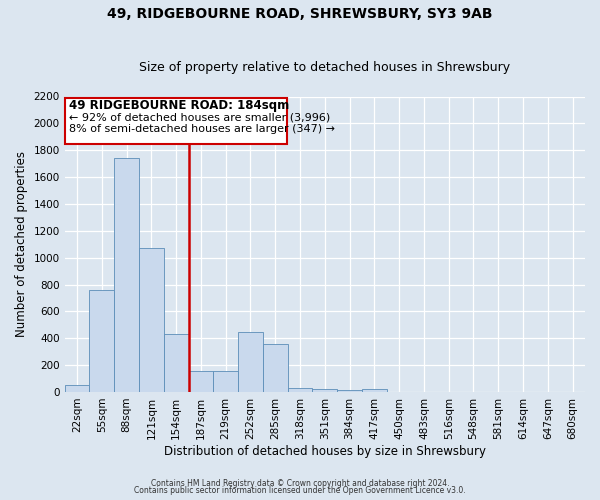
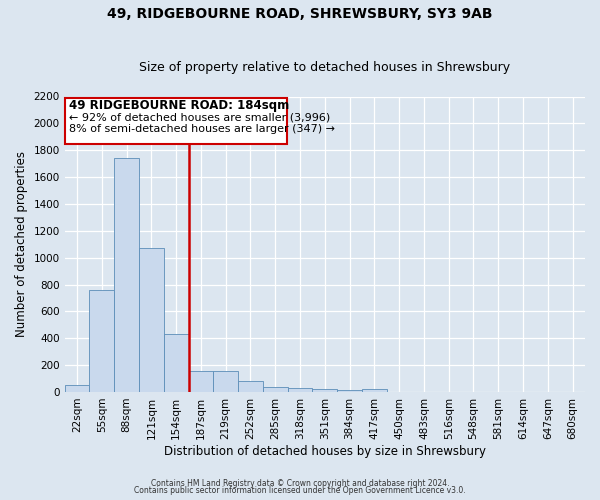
252sqm: 450 -> 80
285sqm: 360 -> 40
